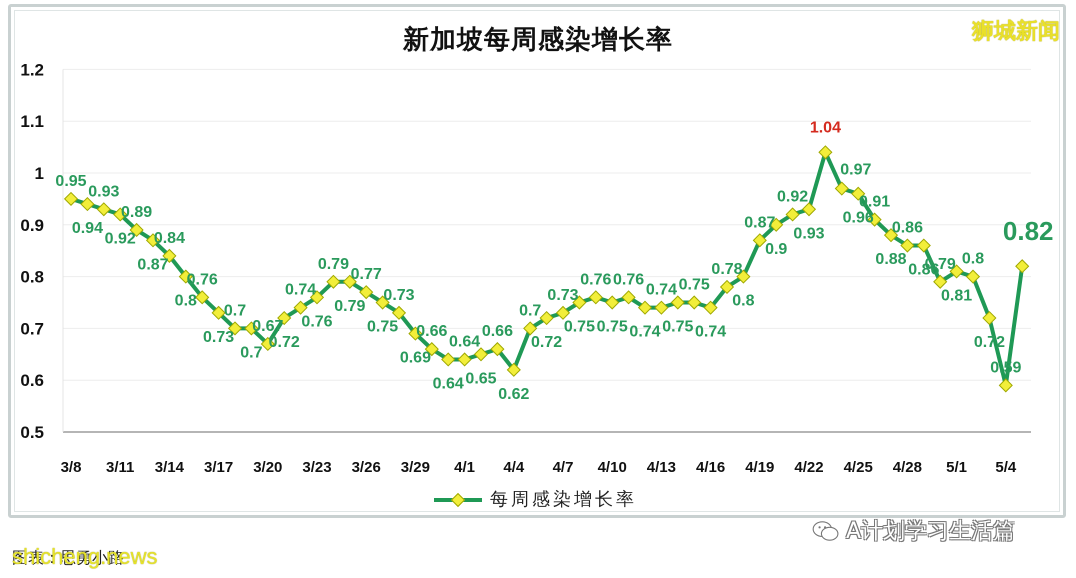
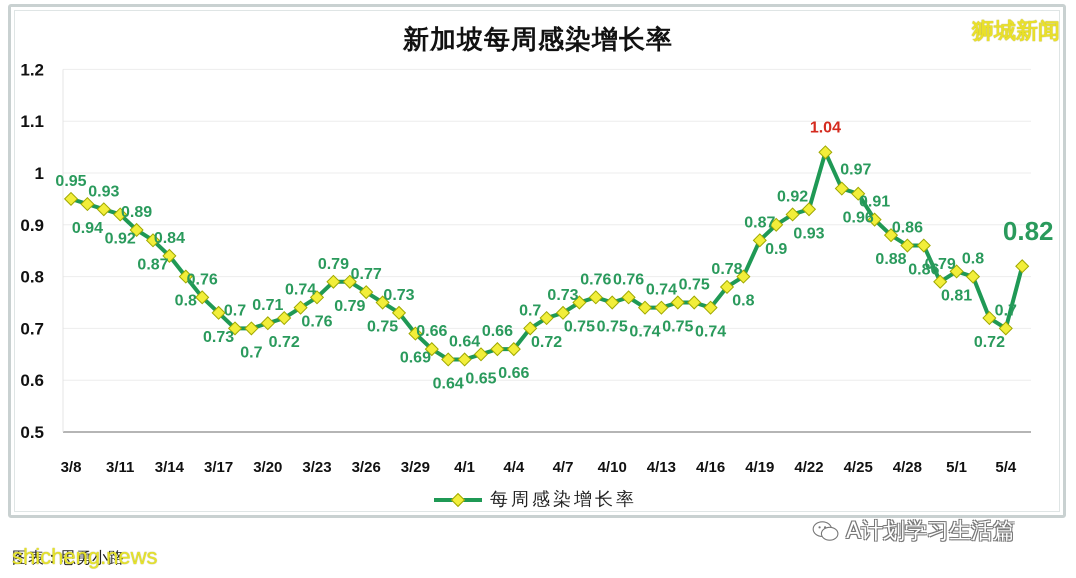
3/20: 0.67 -> 0.71
4/4: 0.62 -> 0.66
5/4: 0.59 -> 0.7
